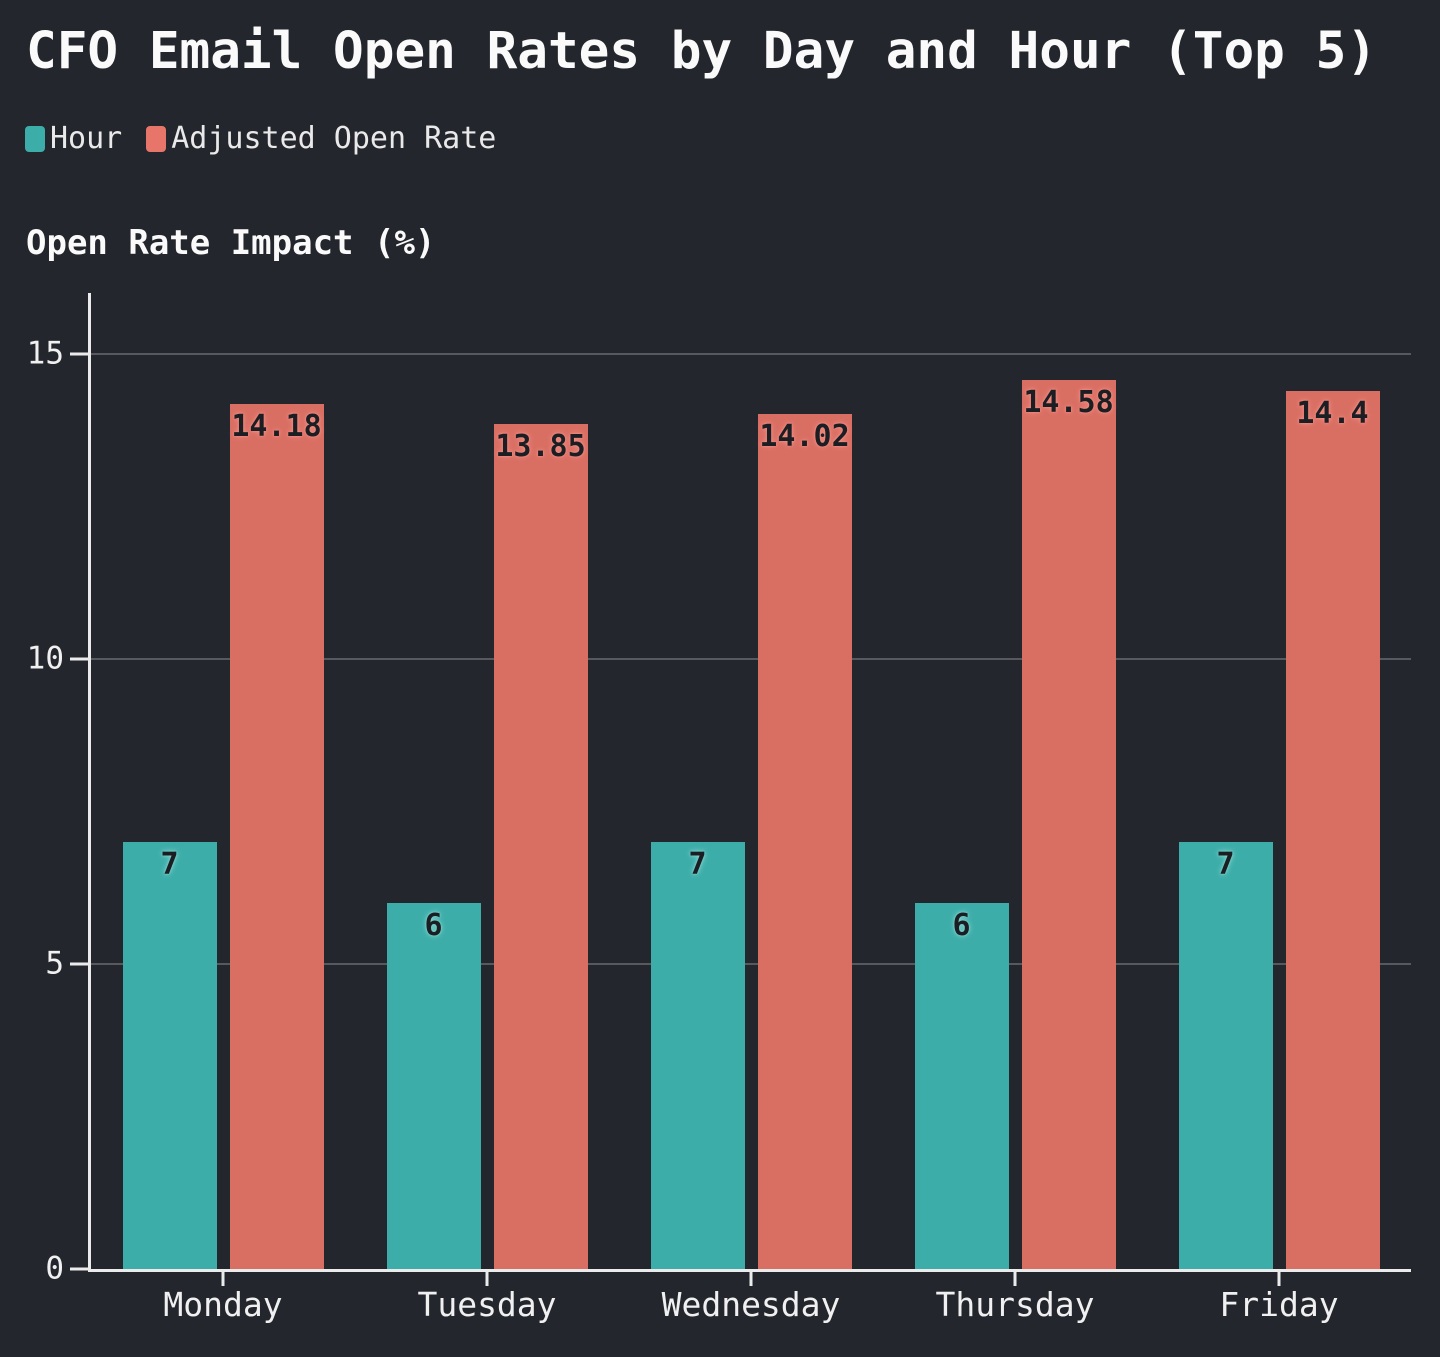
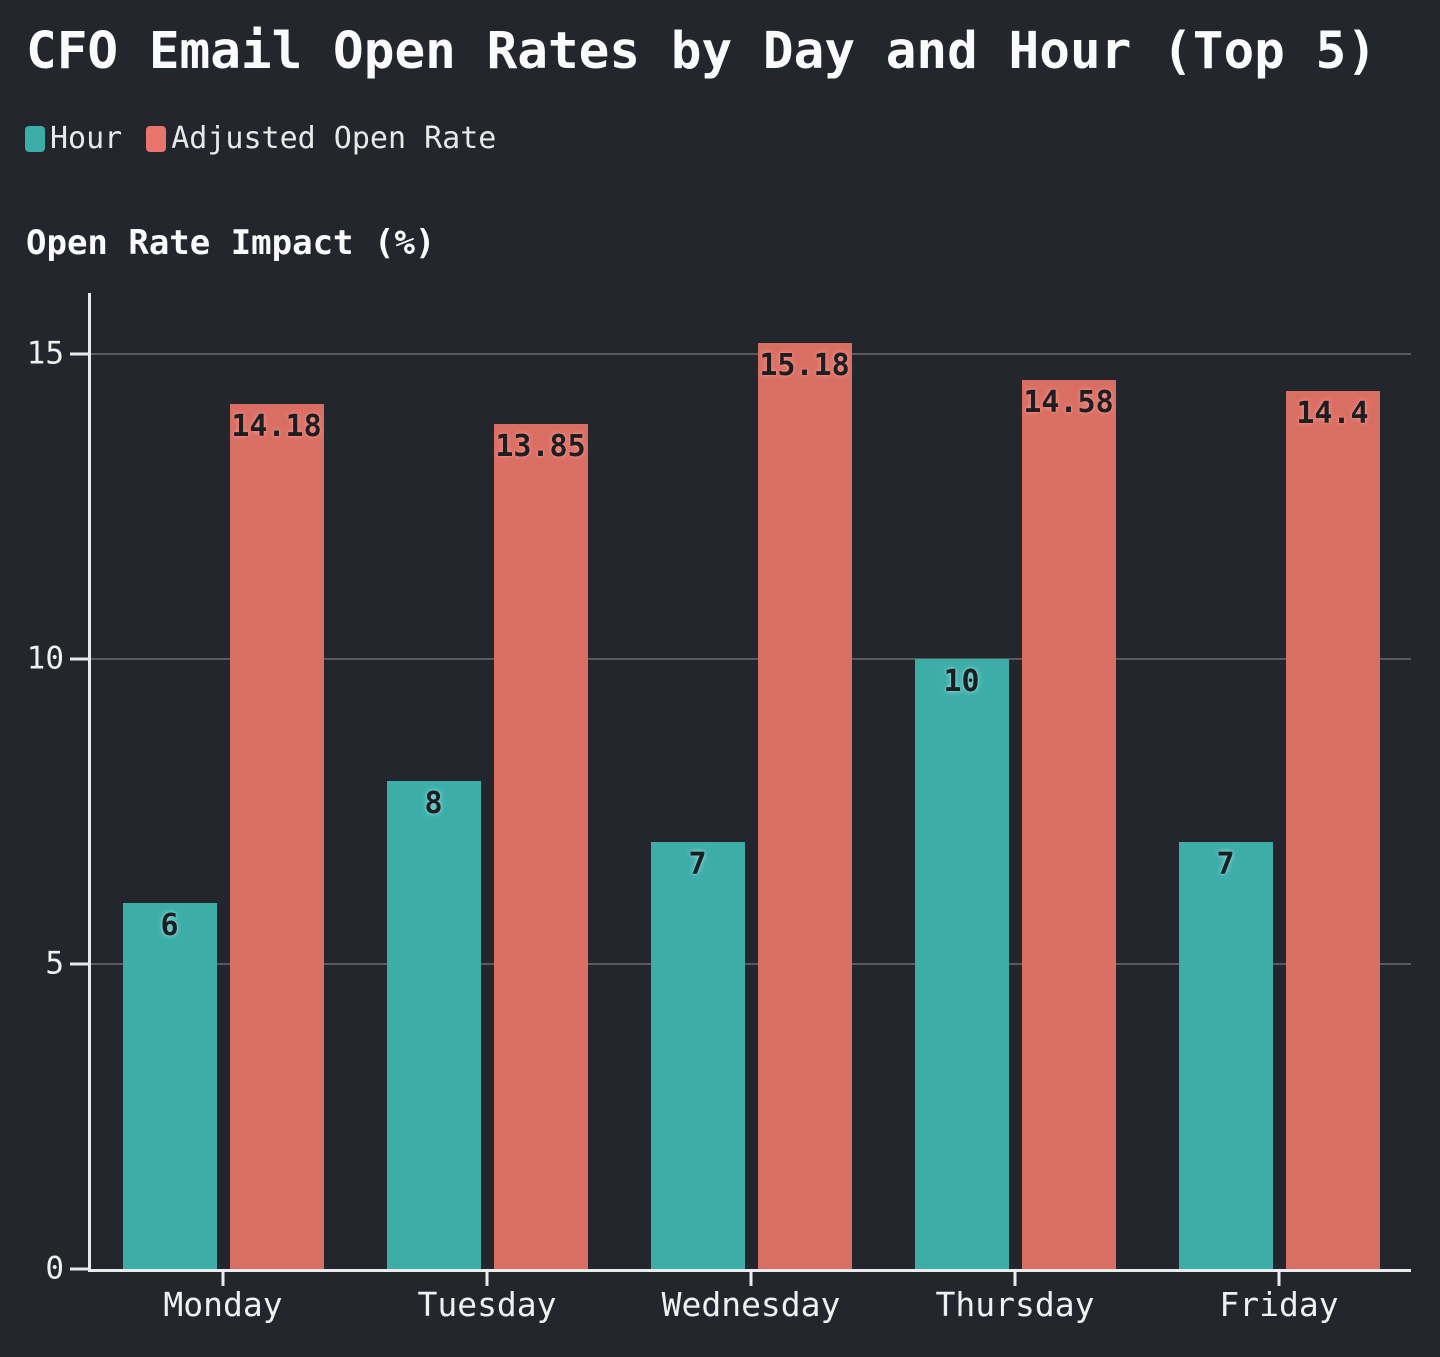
Hour/Monday: 7 -> 6
Hour/Tuesday: 6 -> 8
Adjusted Open Rate/Wednesday: 14.02 -> 15.18
Hour/Thursday: 6 -> 10
